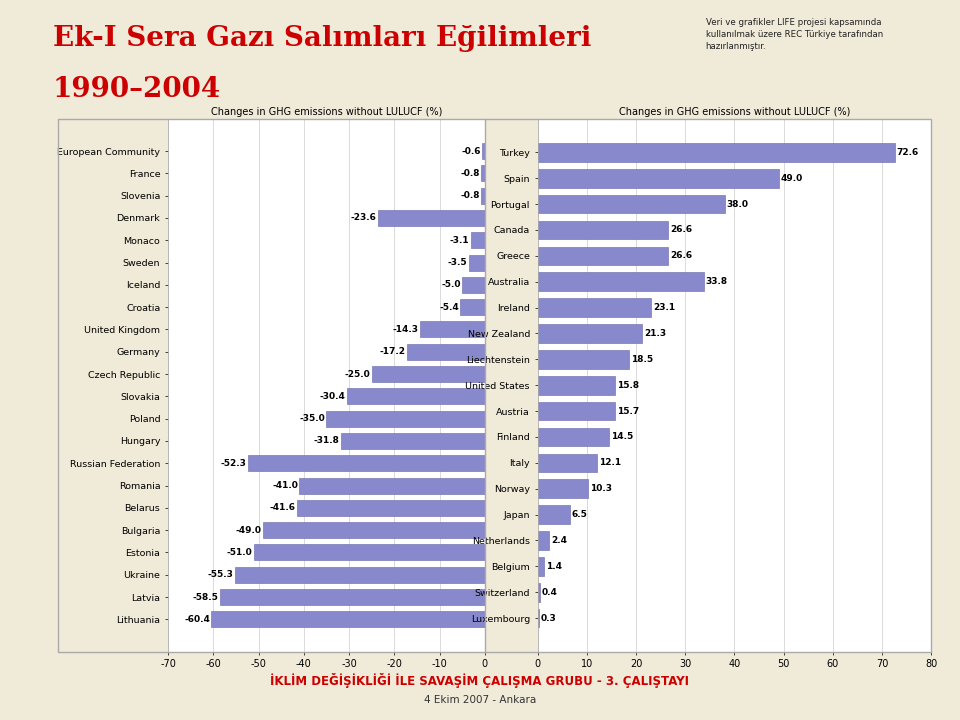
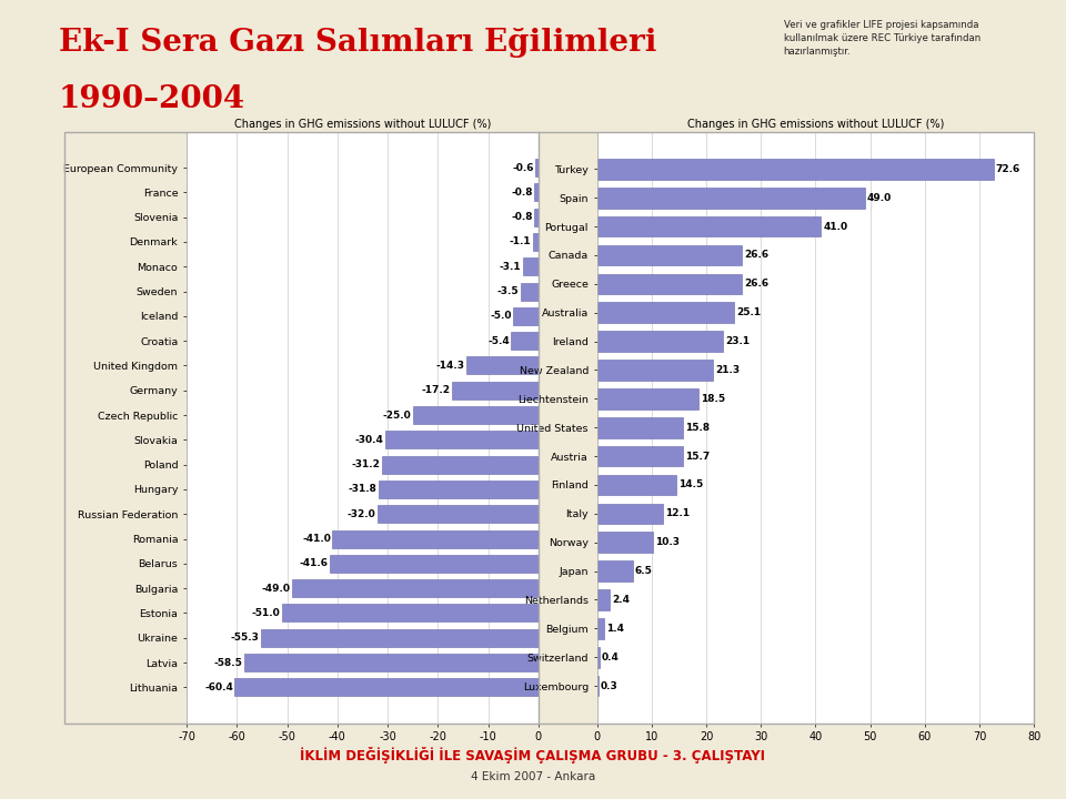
Denmark: -23.6 -> -1.1
Poland: -35.0 -> -31.2
Russian Federation: -52.3 -> -32.0
Portugal: 38.0 -> 41.0
Australia: 33.8 -> 25.1
